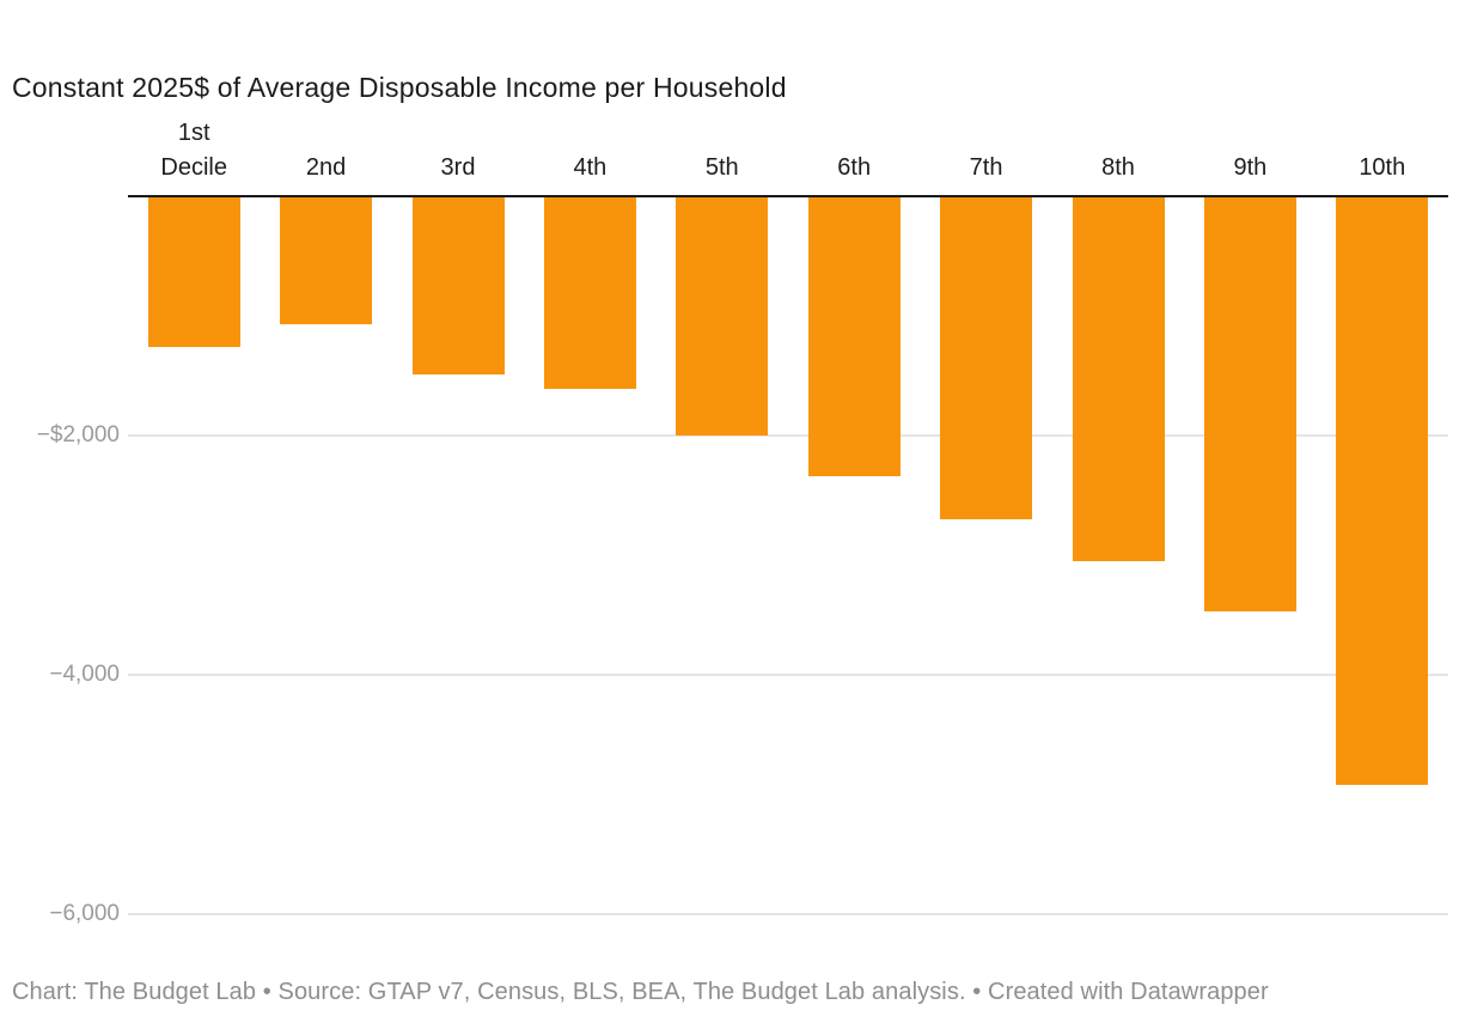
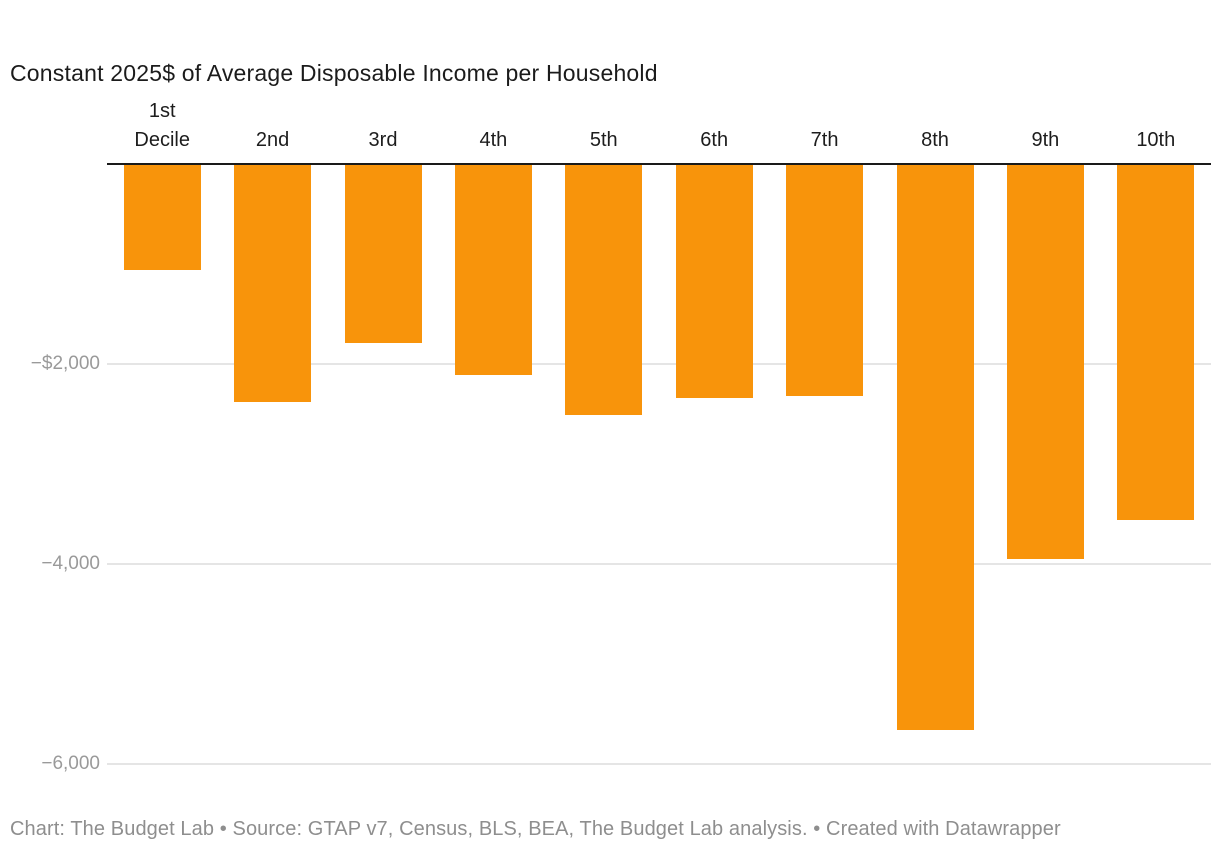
1st Decile: -$1270 -> -$1070
2nd: -$1080 -> -$2390
3rd: -$1500 -> -$1800
4th: -$1620 -> -$2120
5th: -$2010 -> -$2520
7th: -$2700 -> -$2330
8th: -$3060 -> -$5670
9th: -$3480 -> -$3960
10th: -$4930 -> -$3570
